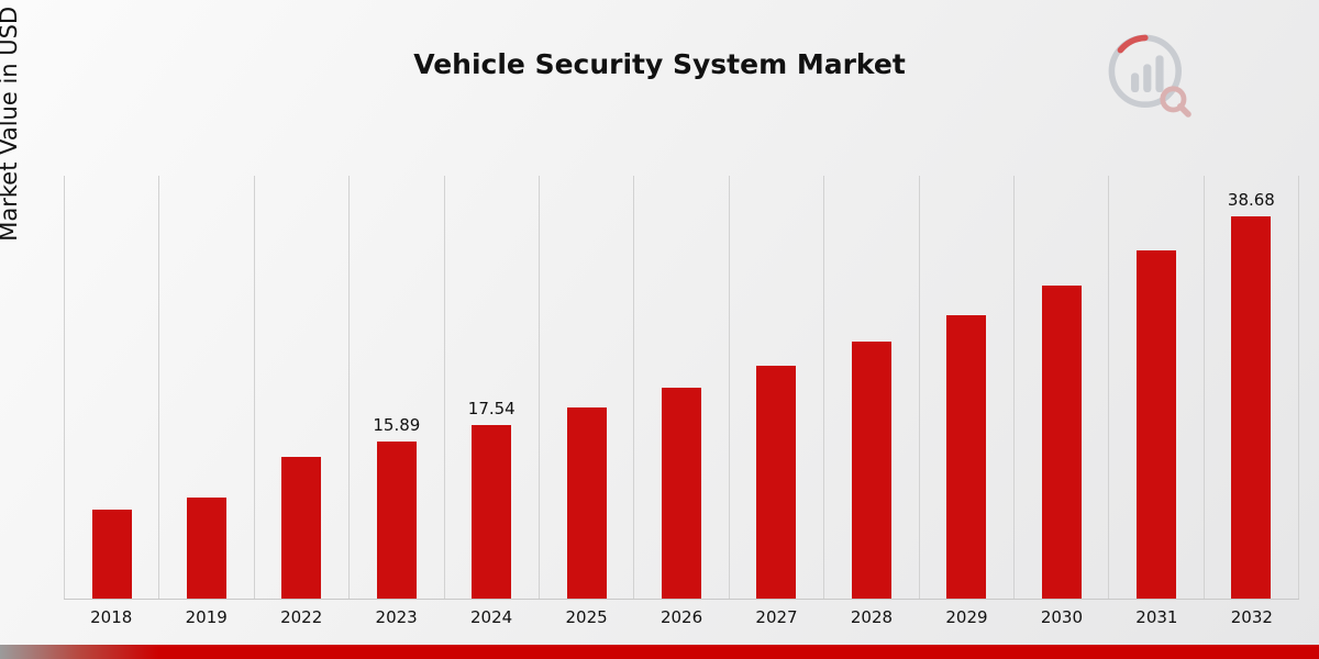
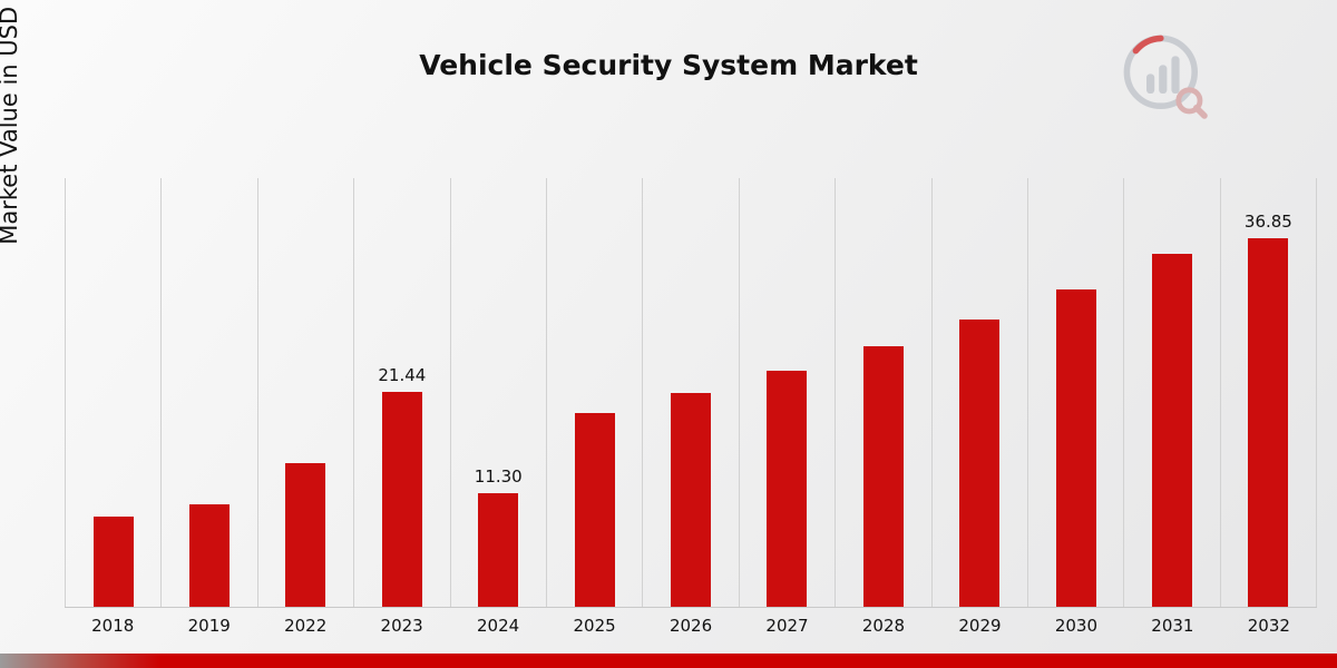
2023: 15.89 -> 21.44
2024: 17.54 -> 11.30
2032: 38.68 -> 36.85
